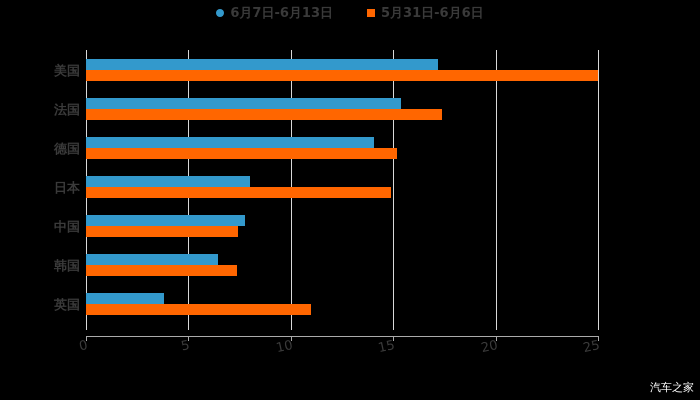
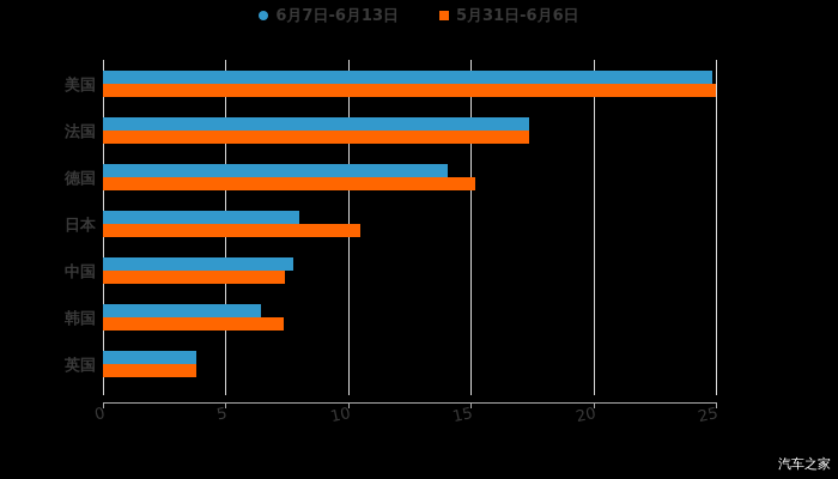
6月7日-6月13日/美国: 17.2 -> 24.9
6月7日-6月13日/法国: 15.4 -> 17.4
5月31日-6月6日/日本: 14.9 -> 10.5
5月31日-6月6日/英国: 11.0 -> 3.8
